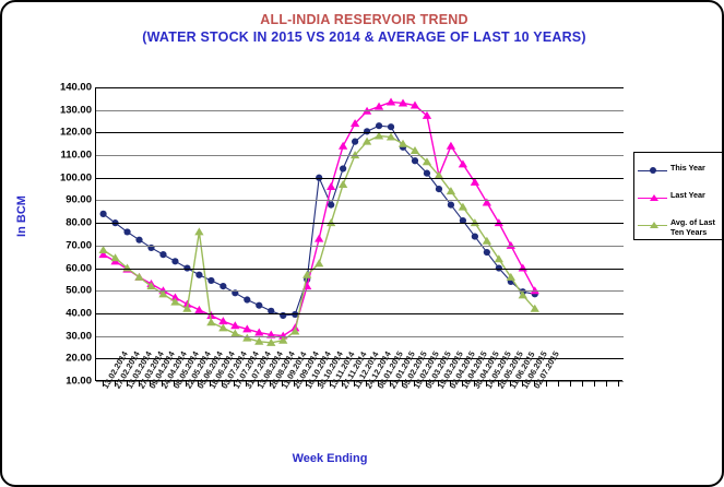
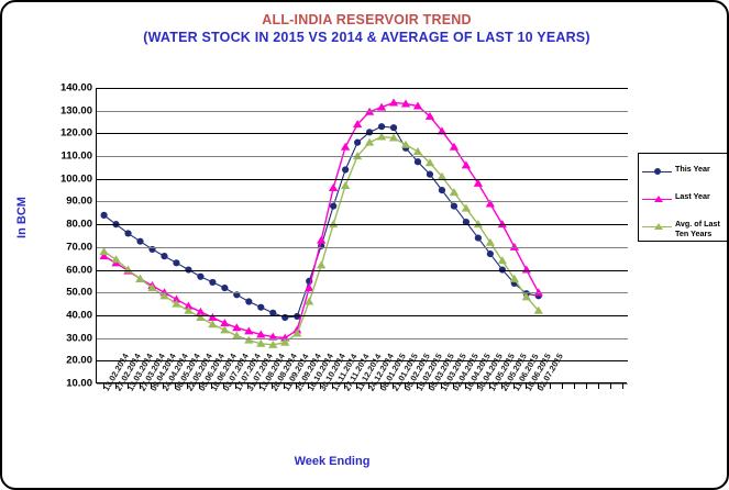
Avg. of Last Ten Years/05.06.2014: 76 -> 39
Avg. of Last Ten Years/16.10.2014: 57 -> 46
This Year/30.10.2014: 100 -> 70
Last Year/19.03.2015: 101 -> 121
